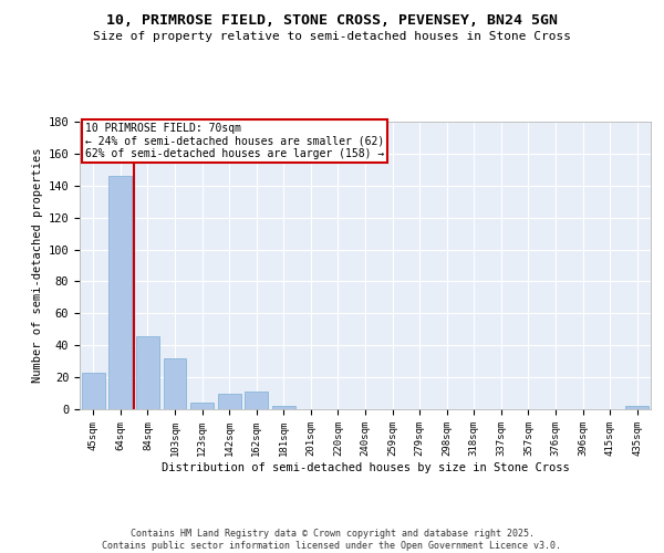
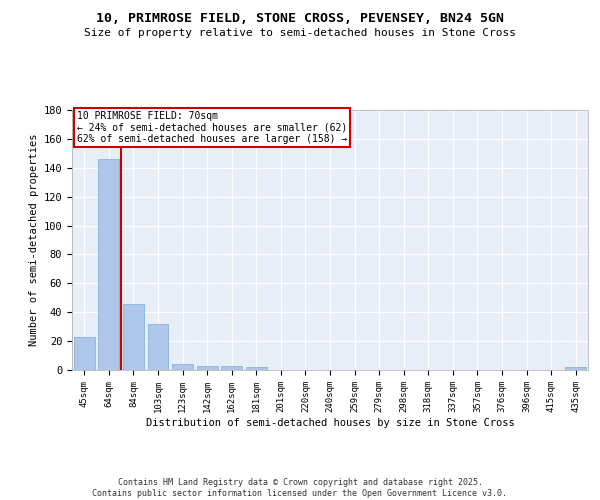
142sqm: 10 -> 3
162sqm: 11 -> 3
